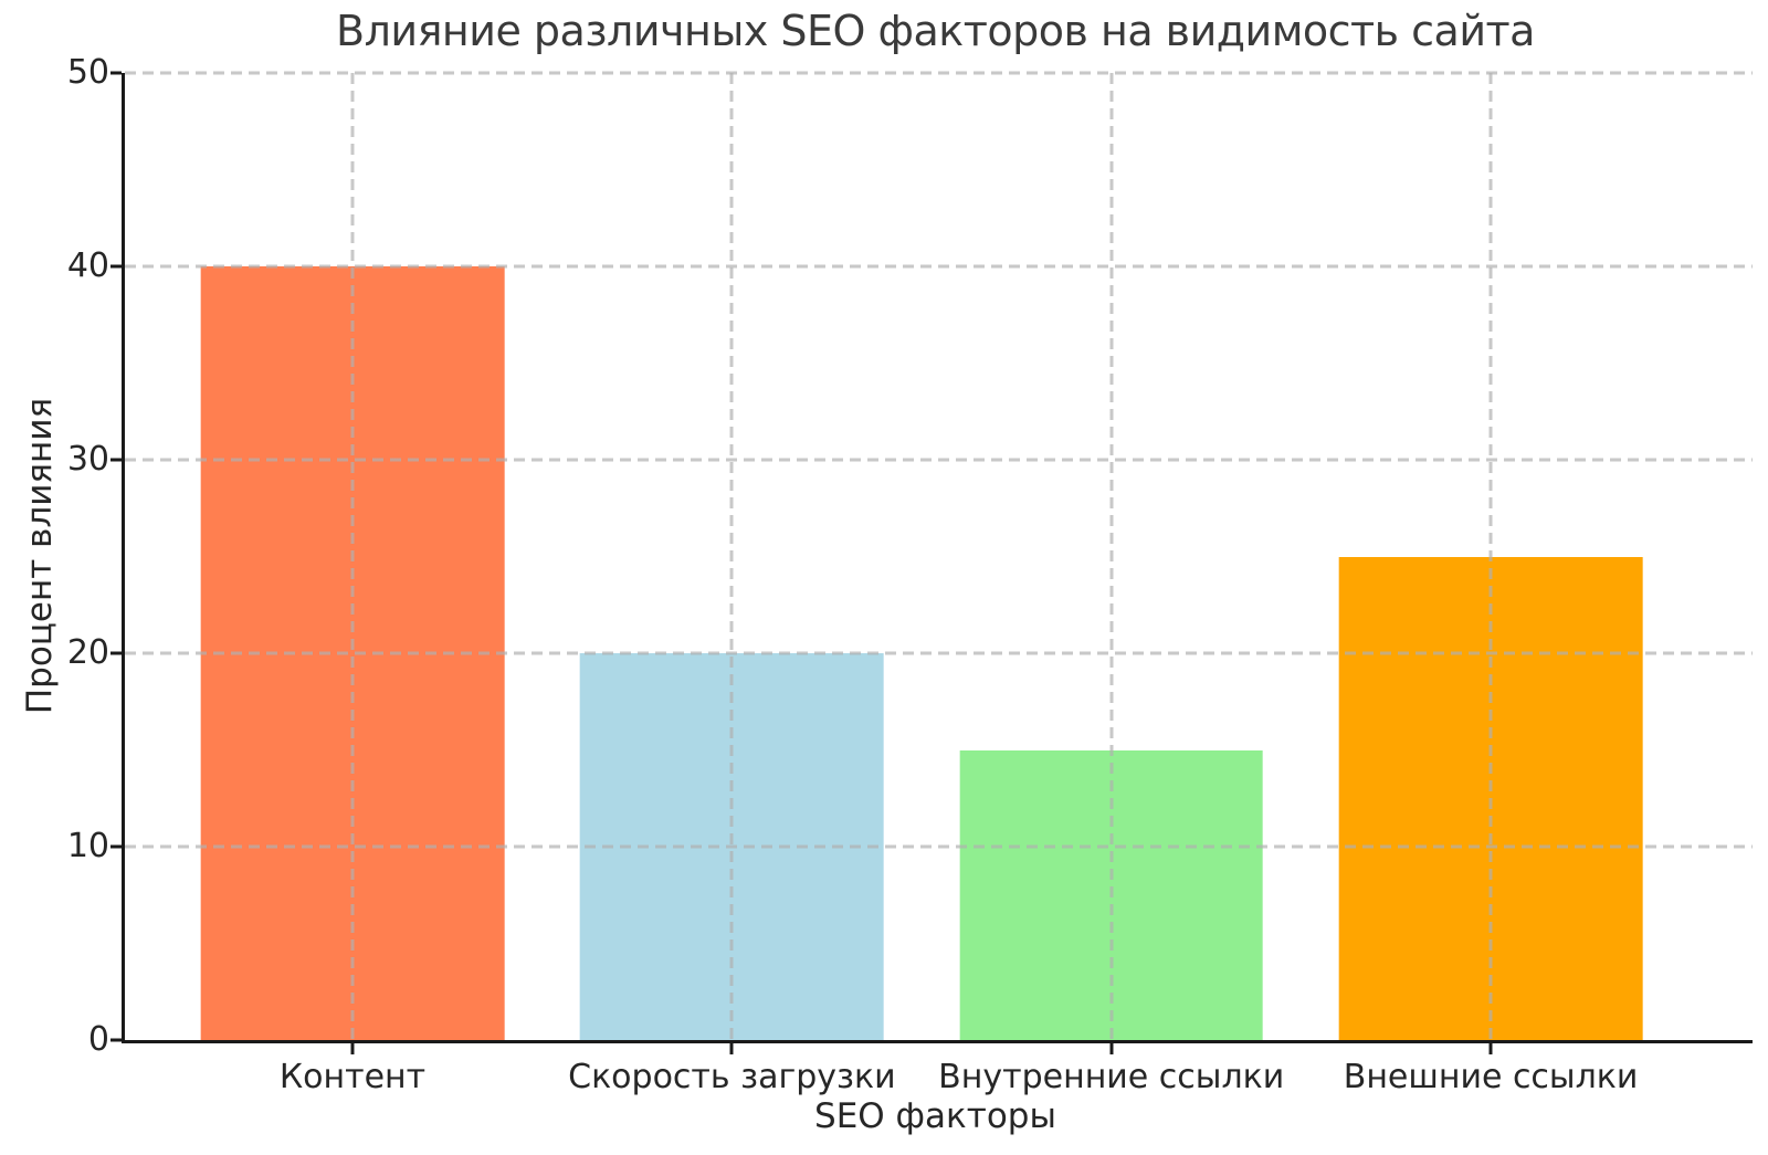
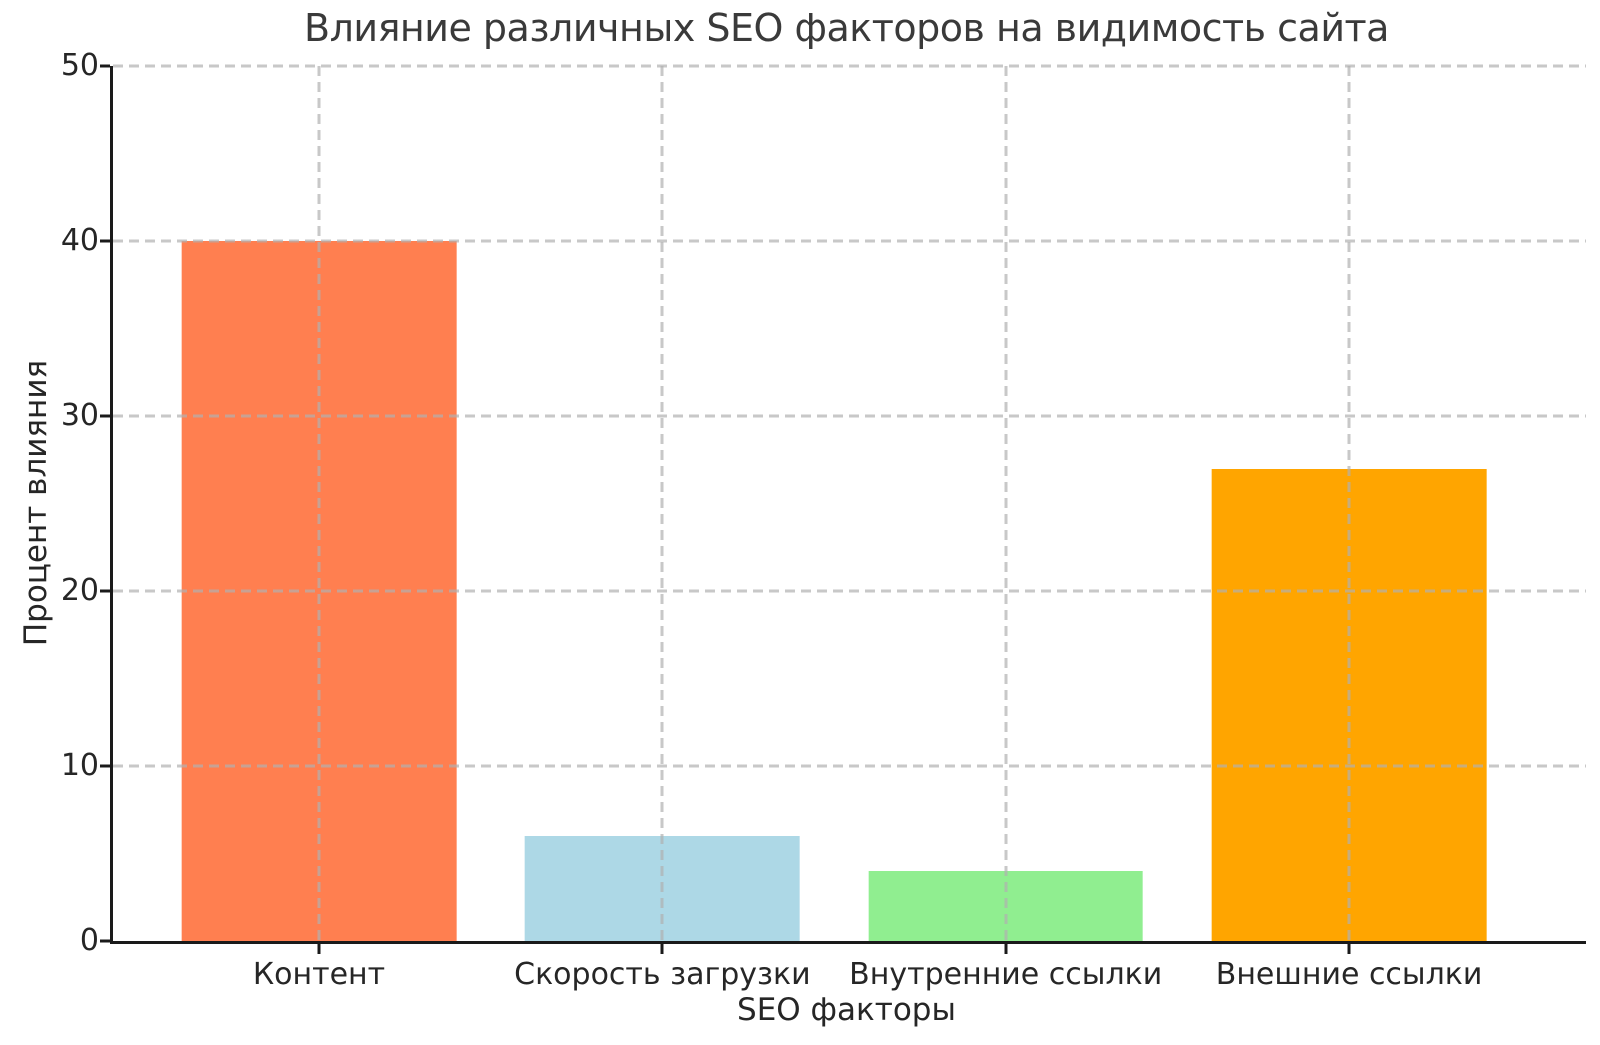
Скорость загрузки: 20 -> 6
Внутренние ссылки: 15 -> 4
Внешние ссылки: 25 -> 27
